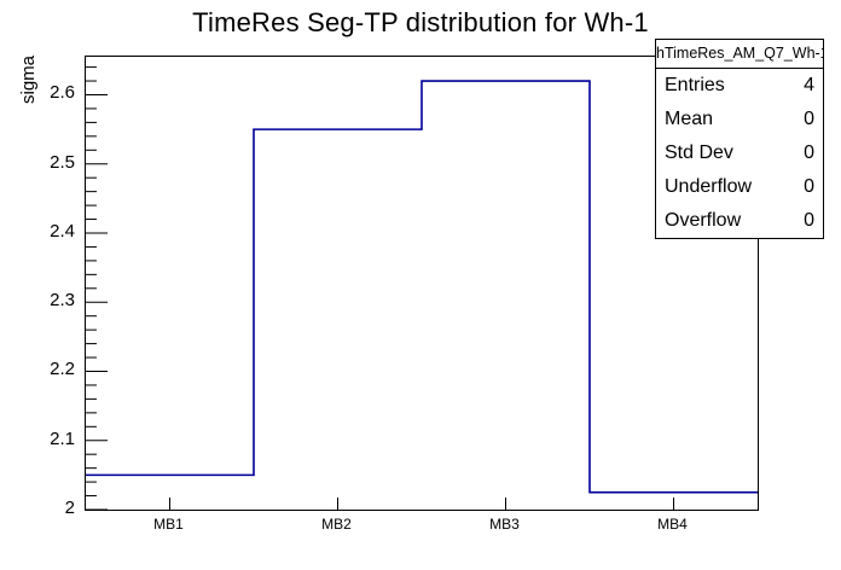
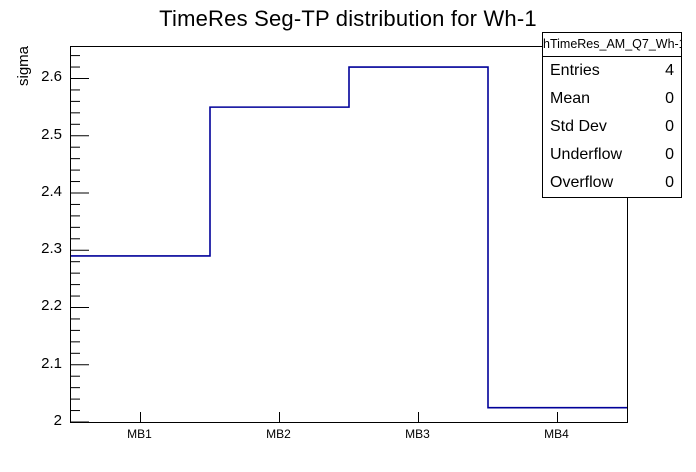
MB1: 2.05 -> 2.29
